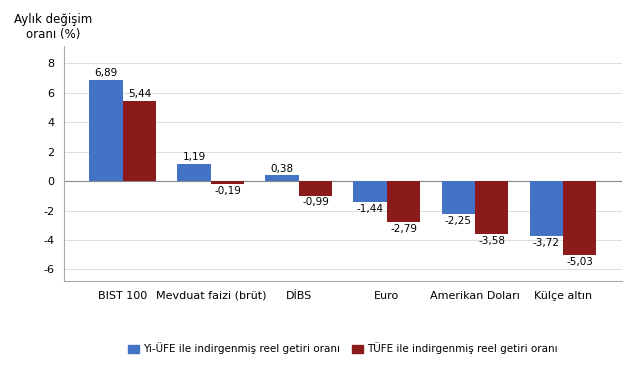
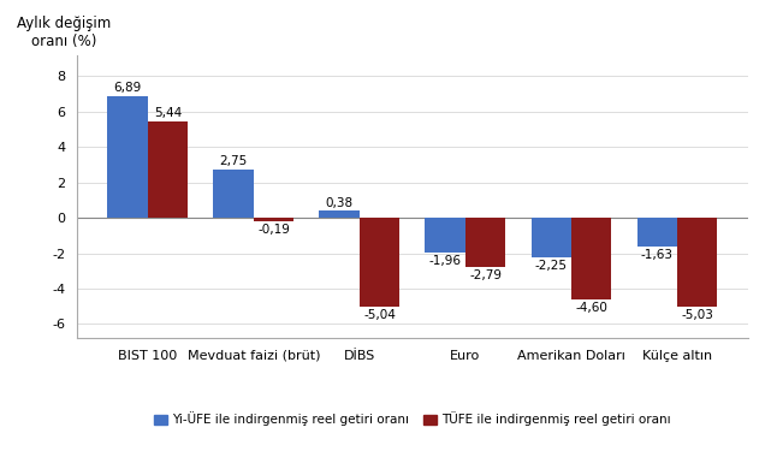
Yi-ÜFE ile indirgenmiş reel getiri oranı/Mevduat faizi (brüt): 1,19 -> 2,75
TÜFE ile indirgenmiş reel getiri oranı/DİBS: -0,99 -> -5,04
Yi-ÜFE ile indirgenmiş reel getiri oranı/Euro: -1,44 -> -1,96
TÜFE ile indirgenmiş reel getiri oranı/Amerikan Doları: -3,58 -> -4,60
Yi-ÜFE ile indirgenmiş reel getiri oranı/Külçe altın: -3,72 -> -1,63
